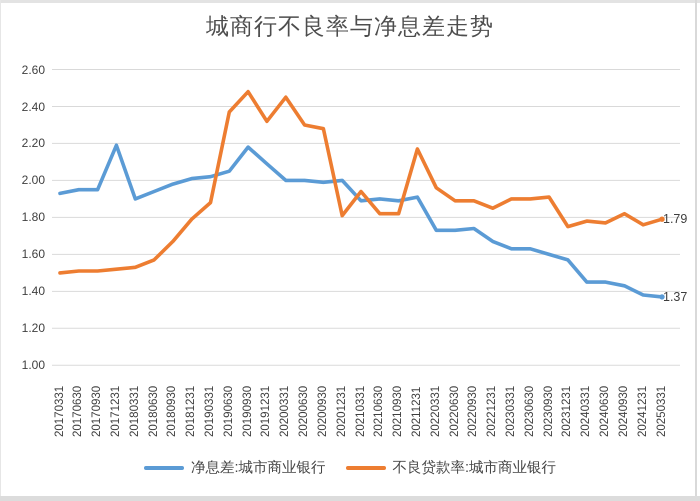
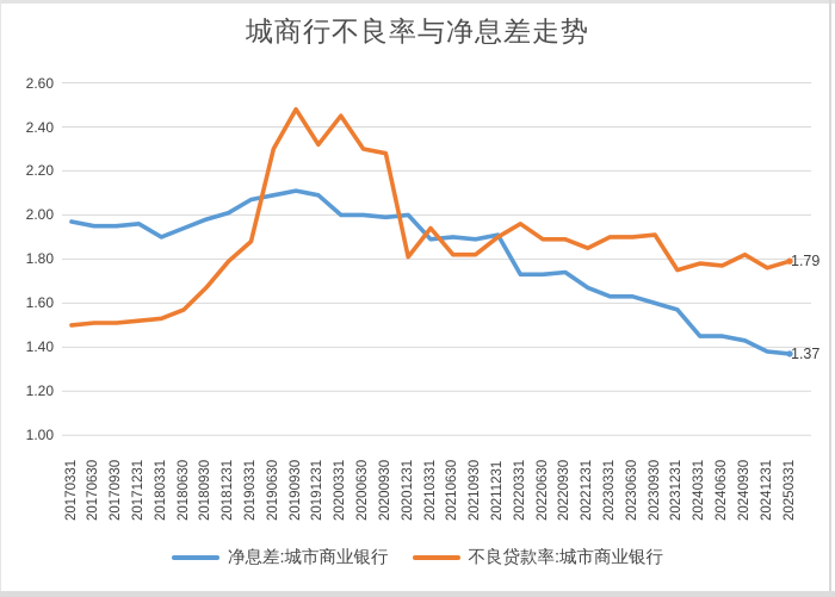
净息差:城市商业银行/20170331: 1.93 -> 1.97
净息差:城市商业银行/20171231: 2.19 -> 1.96
净息差:城市商业银行/20190331: 2.02 -> 2.07
净息差:城市商业银行/20190630: 2.05 -> 2.09
不良贷款率:城市商业银行/20190630: 2.37 -> 2.30
净息差:城市商业银行/20190930: 2.18 -> 2.11
不良贷款率:城市商业银行/20211231: 2.17 -> 1.90
